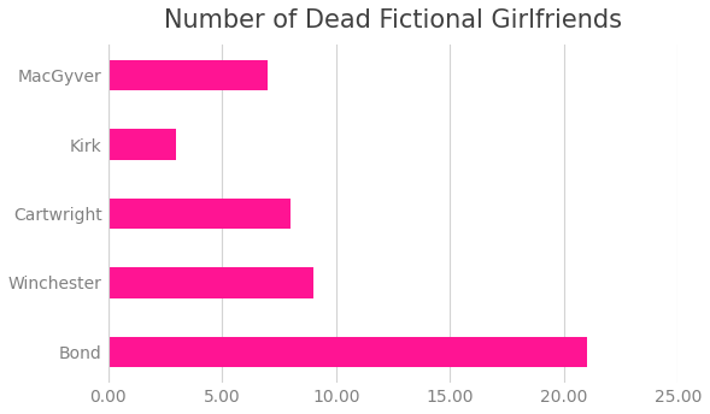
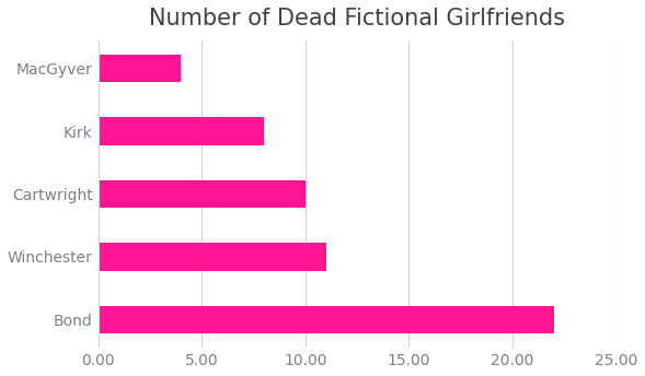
MacGyver: 7 -> 4
Kirk: 3 -> 8
Cartwright: 8 -> 10
Winchester: 9 -> 11
Bond: 21 -> 22
